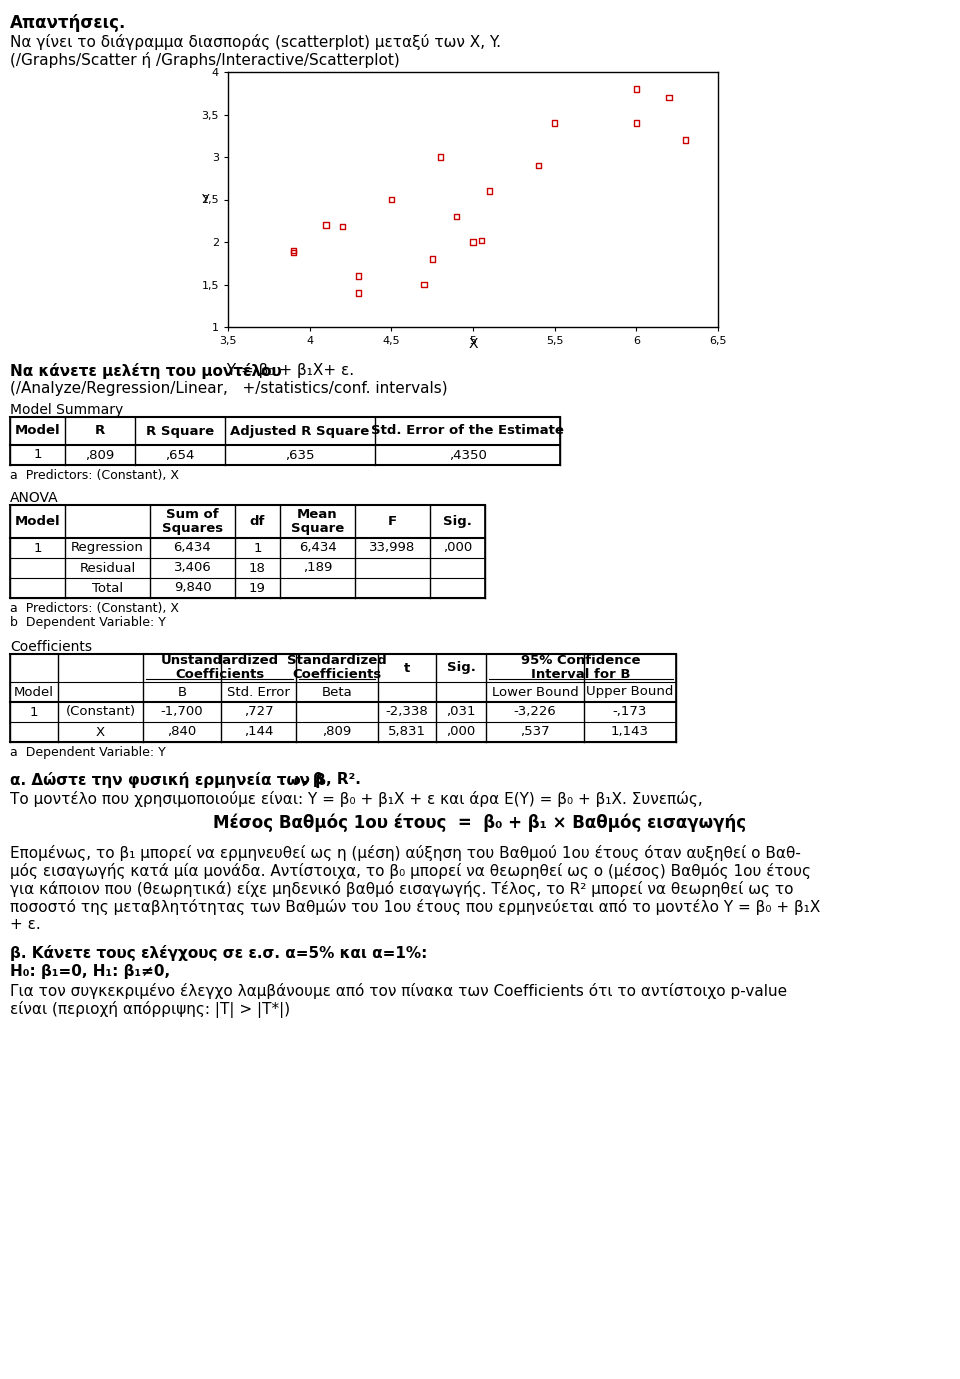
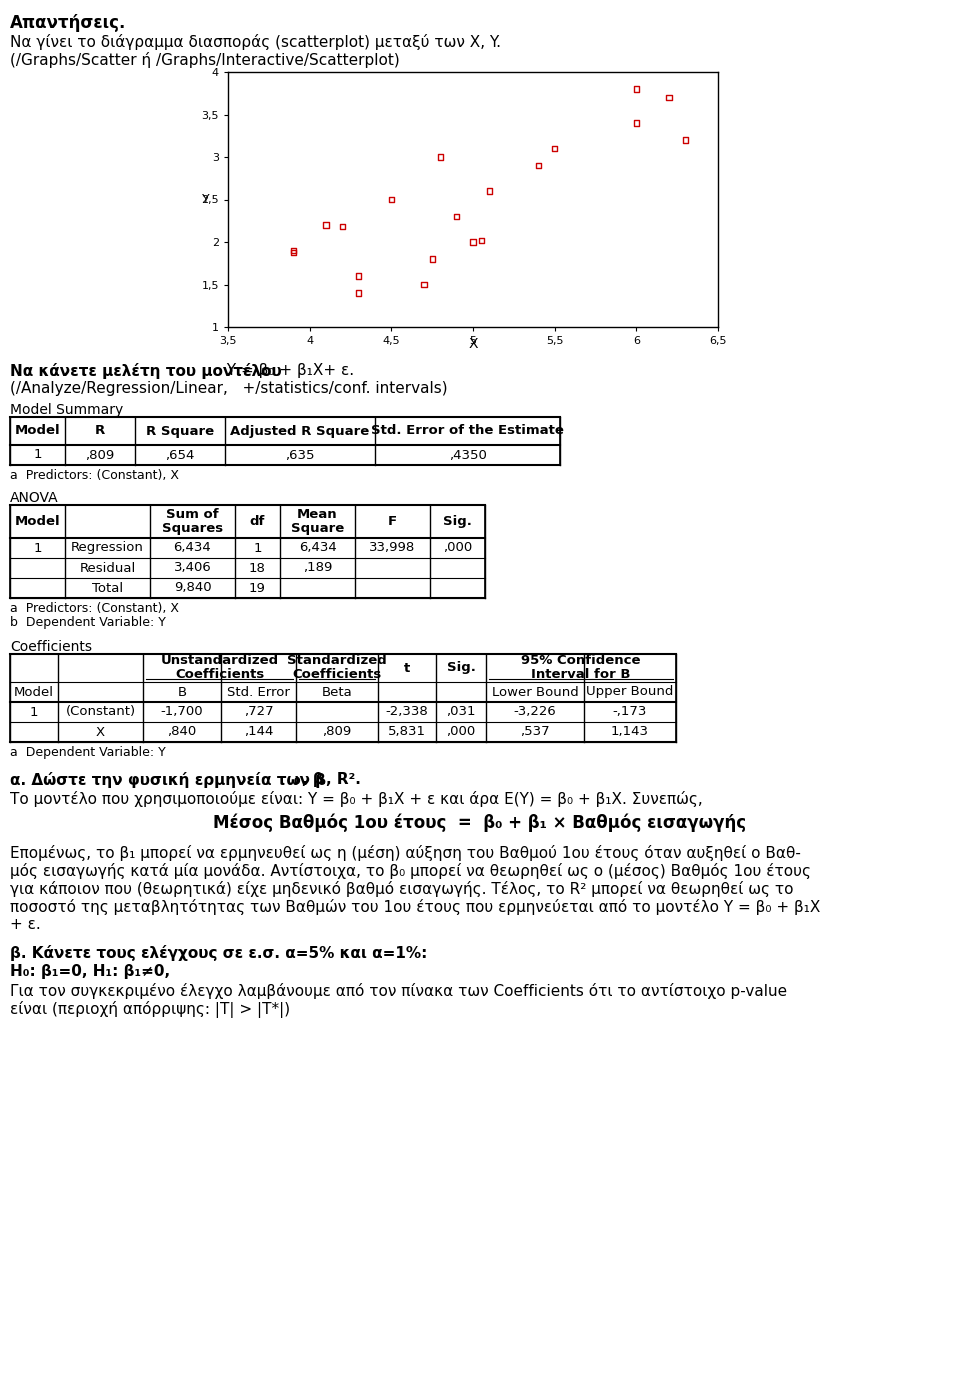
5,5: 3,40 -> 3,10
